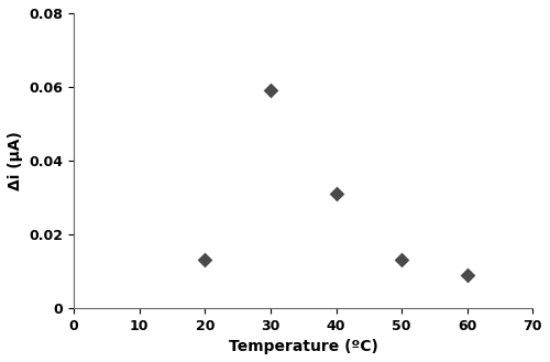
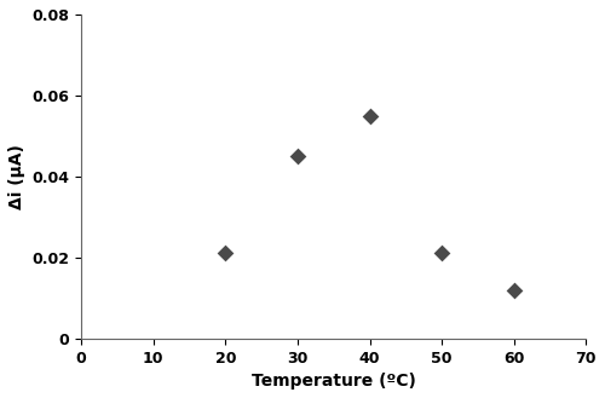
20: 0.013 -> 0.021
30: 0.059 -> 0.045
40: 0.031 -> 0.055
50: 0.013 -> 0.021
60: 0.009 -> 0.012
